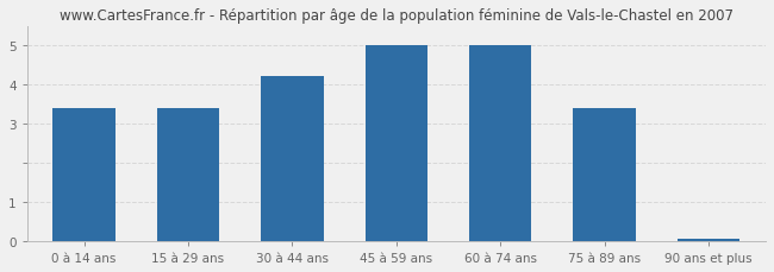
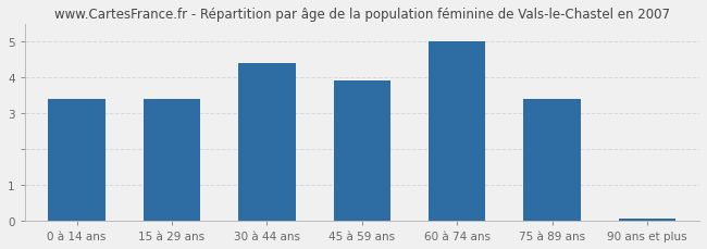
30 à 44 ans: 4.20 -> 4.40
45 à 59 ans: 5.00 -> 3.90
